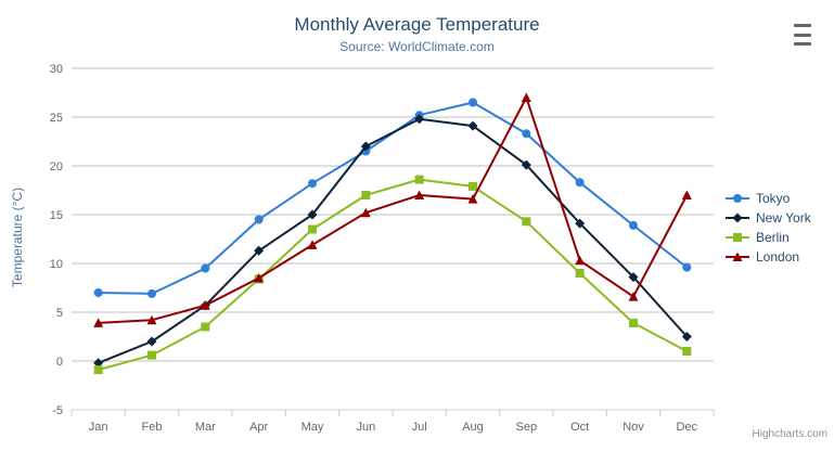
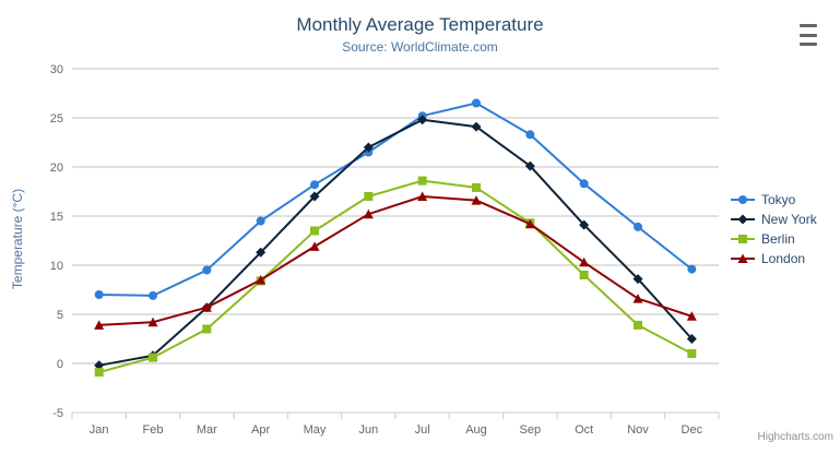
New York/Feb: 2 -> 1
New York/May: 15 -> 17
London/Sep: 27 -> 14
London/Dec: 17 -> 5
